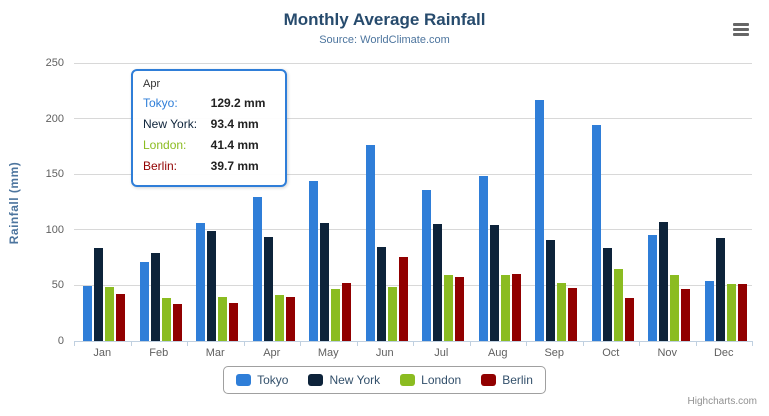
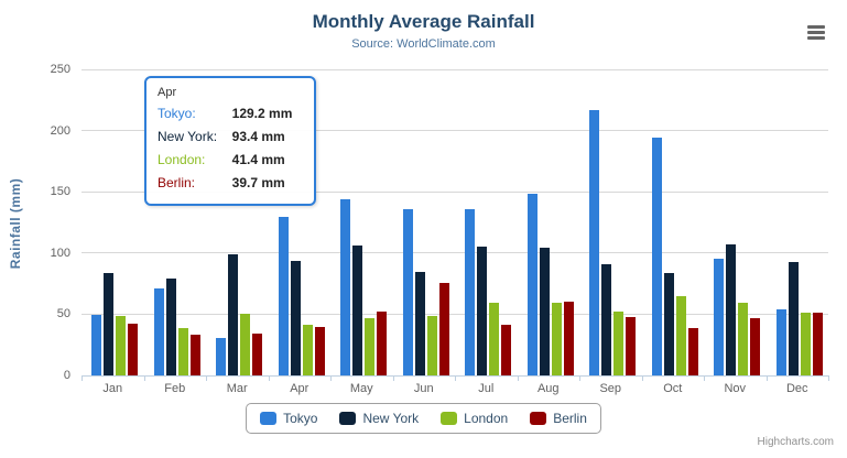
Tokyo/Mar: 106 -> 31
London/Mar: 39 -> 50
Tokyo/Jun: 176 -> 136
Berlin/Jul: 57 -> 41
